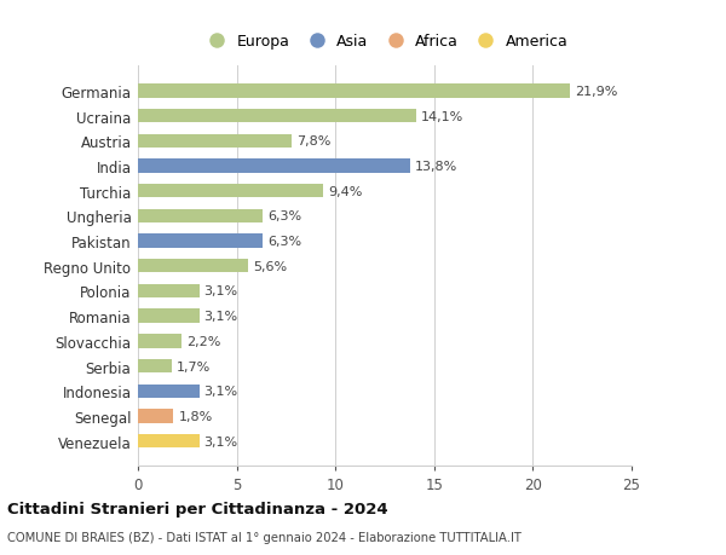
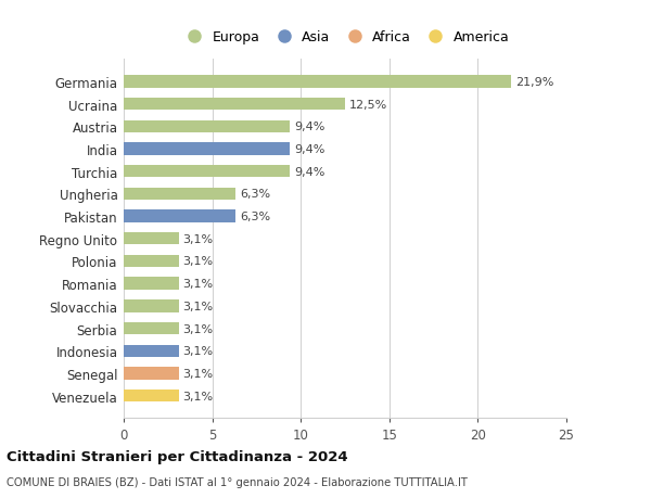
Ucraina: 14,1% -> 12,5%
Austria: 7,8% -> 9,4%
India: 13,8% -> 9,4%
Regno Unito: 5,6% -> 3,1%
Slovacchia: 2,2% -> 3,1%
Serbia: 1,7% -> 3,1%
Senegal: 1,8% -> 3,1%
